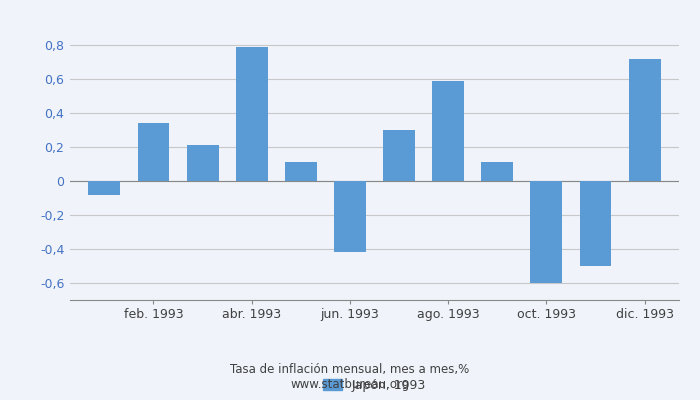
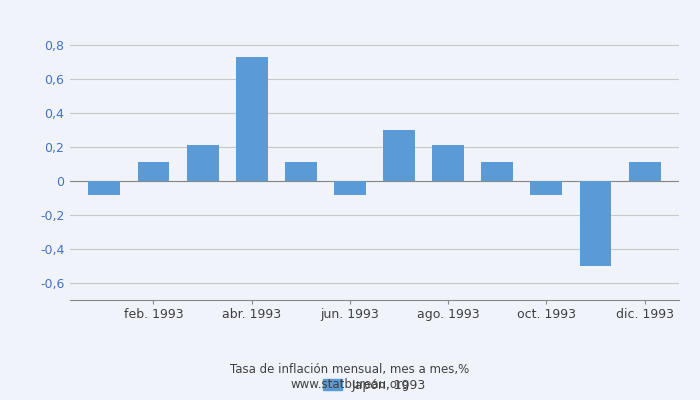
feb. 1993: 0,34 -> 0,11
abr. 1993: 0,79 -> 0,73
jun. 1993: -0,42 -> -0,08
ago. 1993: 0,59 -> 0,21
oct. 1993: -0,60 -> -0,08
dic. 1993: 0,72 -> 0,11
